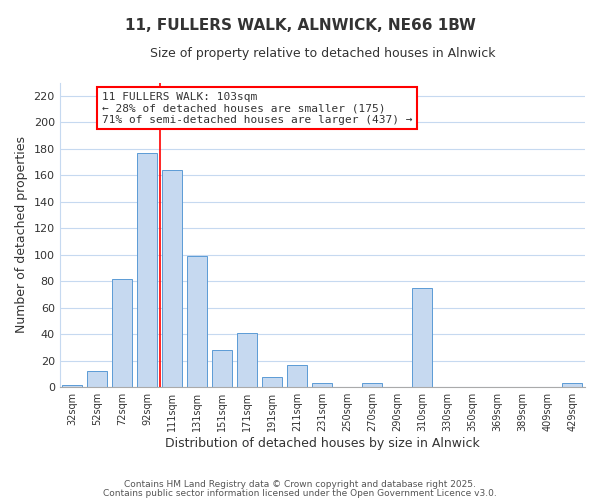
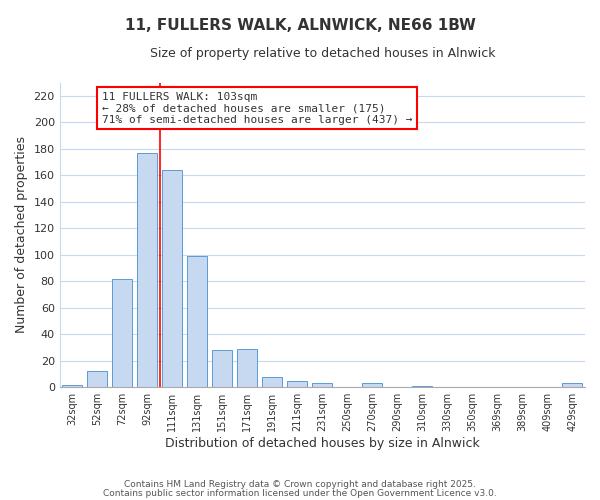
171sqm: 41 -> 29
211sqm: 17 -> 5
310sqm: 75 -> 1
